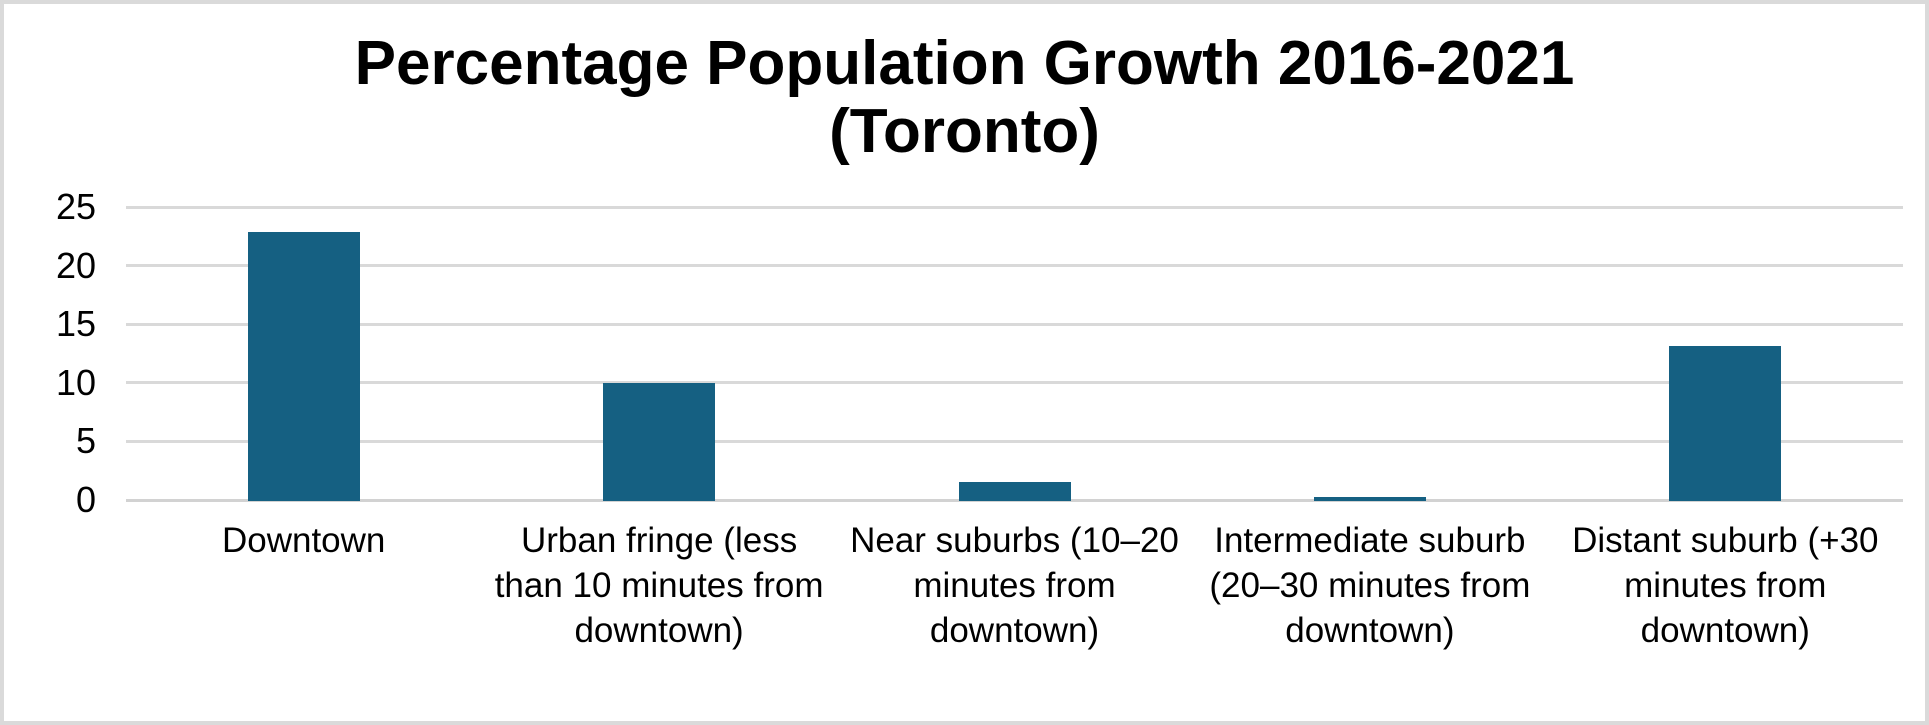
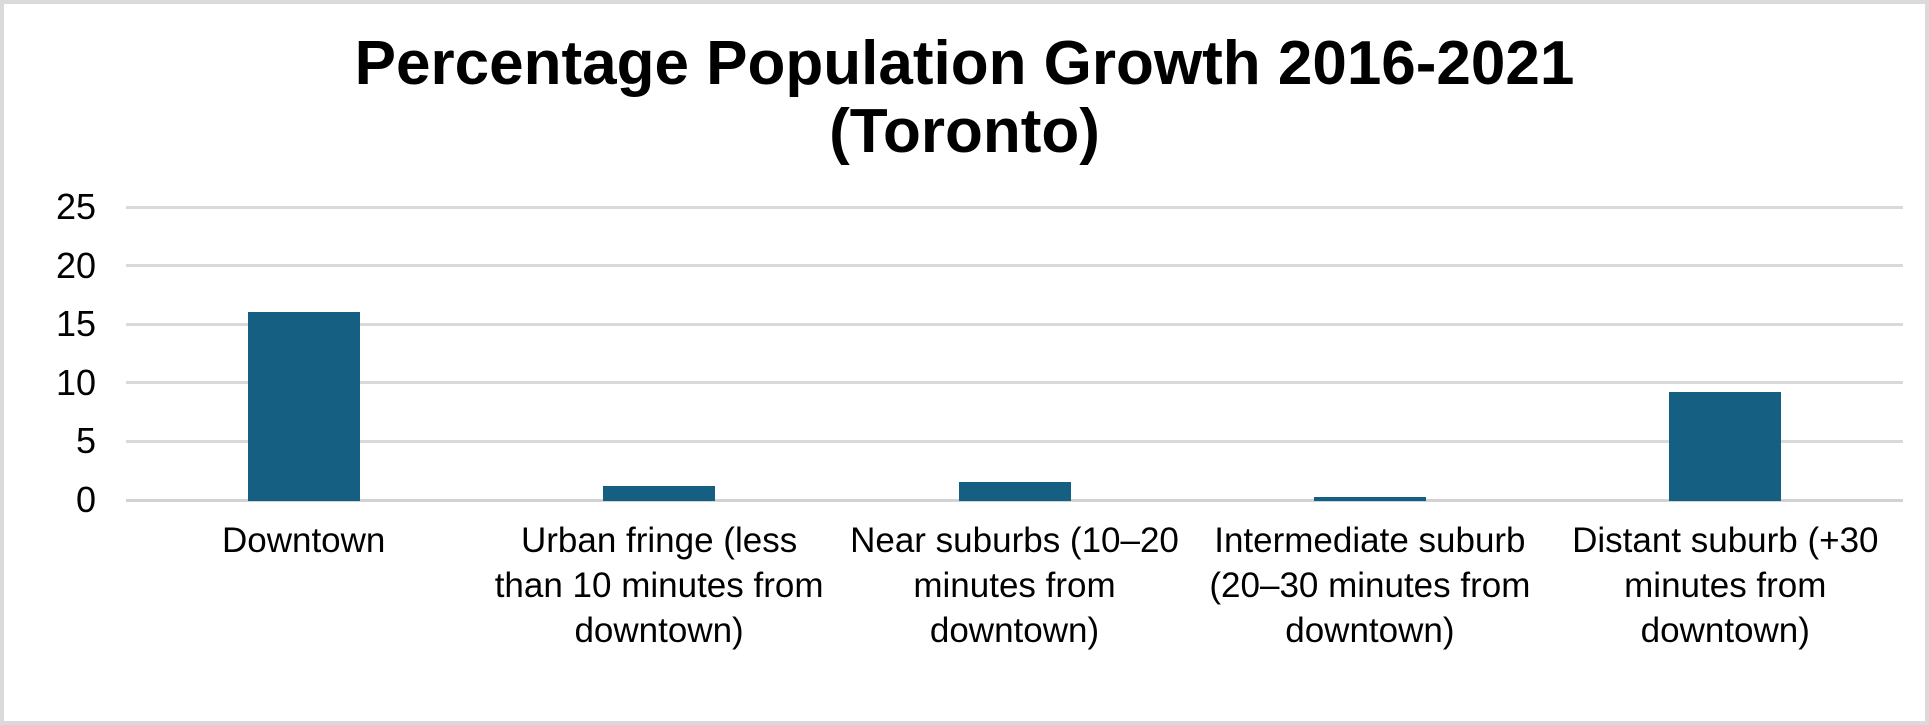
Downtown: 23.0 -> 16.1
Urban fringe (less than 10 minutes from downtown): 10.1 -> 1.3
Distant suburb (+30 minutes from downtown): 13.2 -> 9.3
